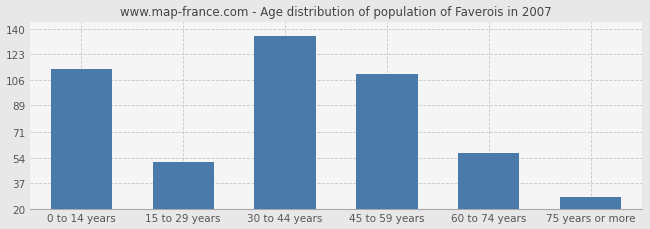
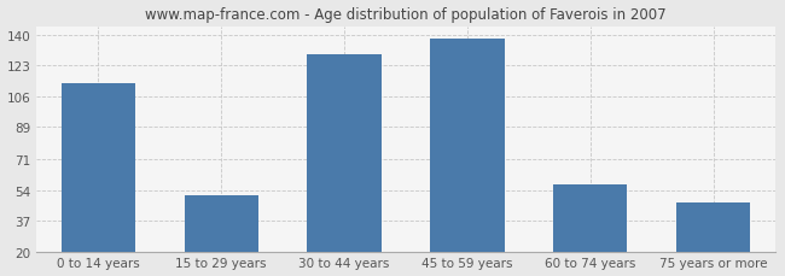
30 to 44 years: 135 -> 129
45 to 59 years: 110 -> 138
75 years or more: 28 -> 47
